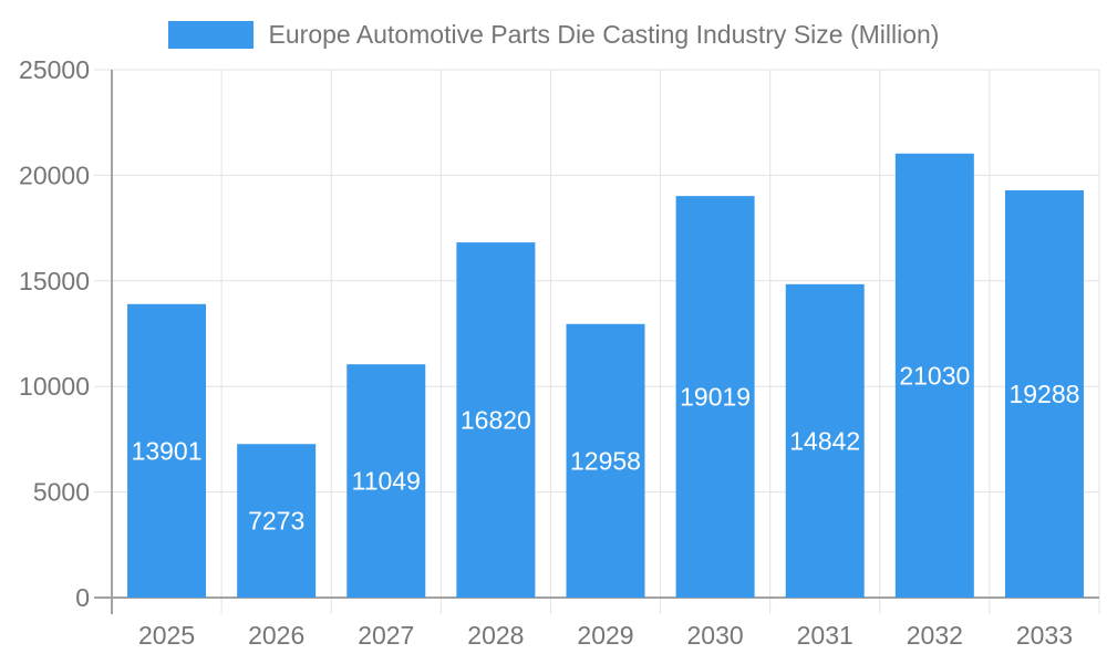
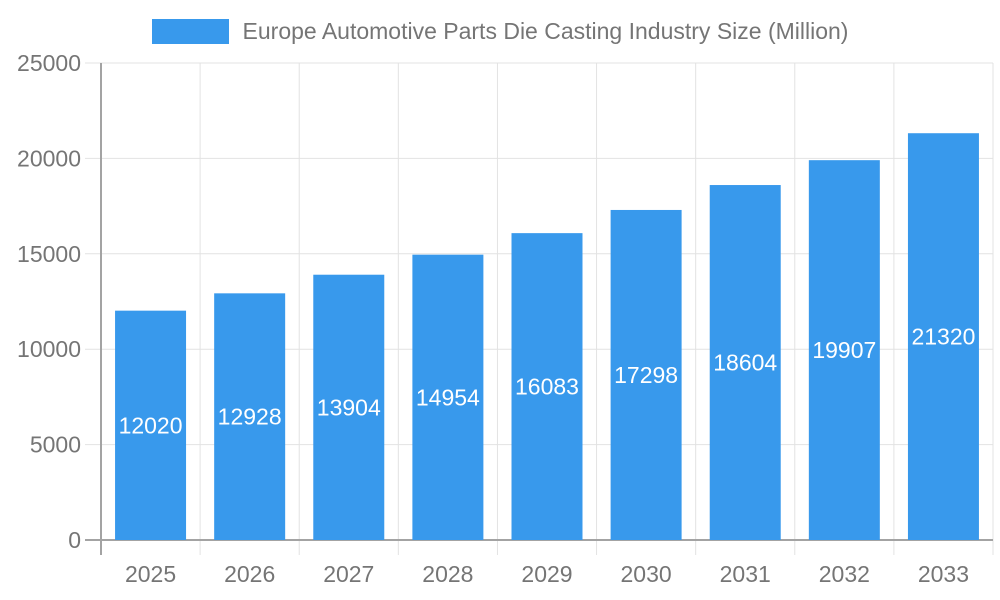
2025: 13901 -> 12020
2026: 7273 -> 12928
2027: 11049 -> 13904
2028: 16820 -> 14954
2029: 12958 -> 16083
2030: 19019 -> 17298
2031: 14842 -> 18604
2032: 21030 -> 19907
2033: 19288 -> 21320
